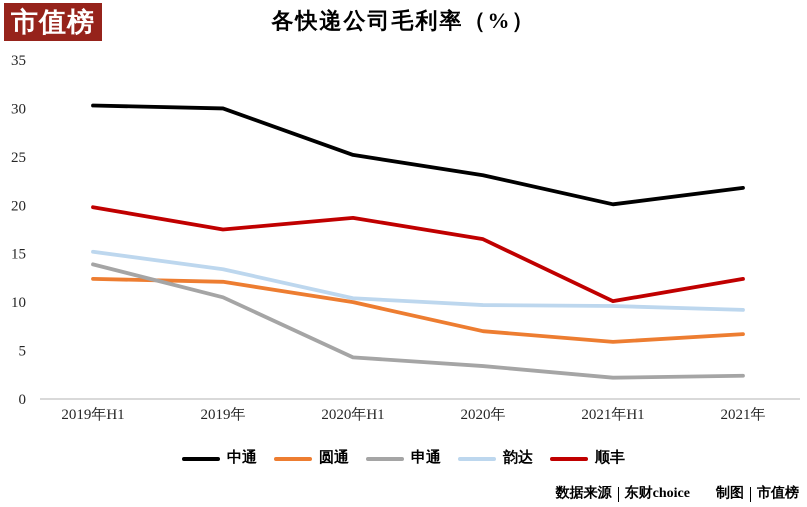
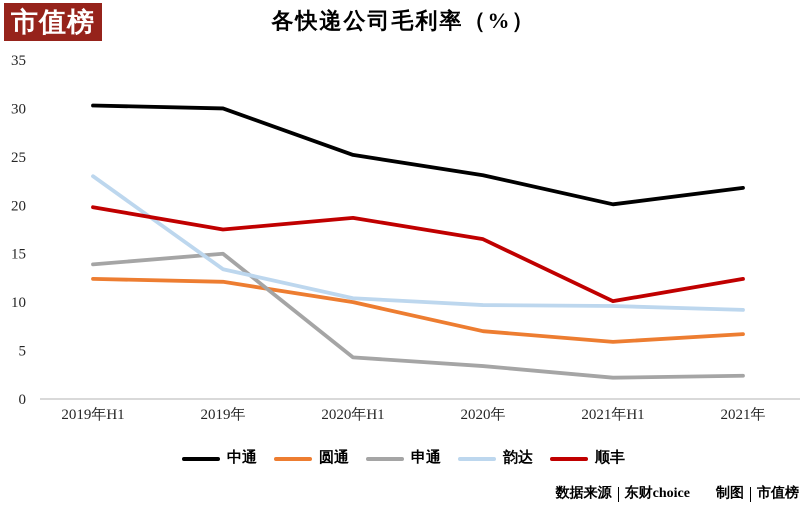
韵达/2019年H1: 15 -> 23
申通/2019年: 10 -> 15
